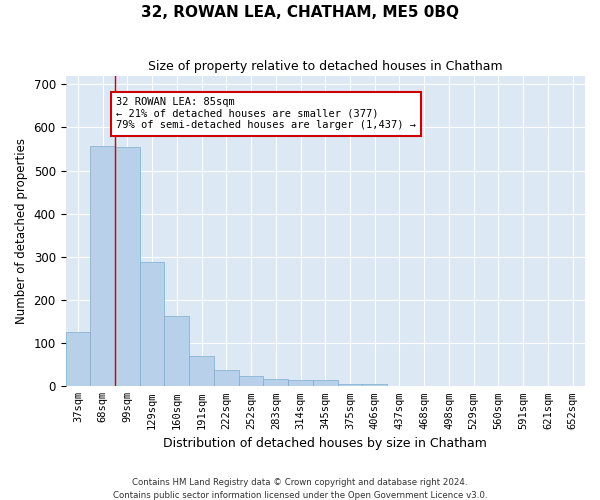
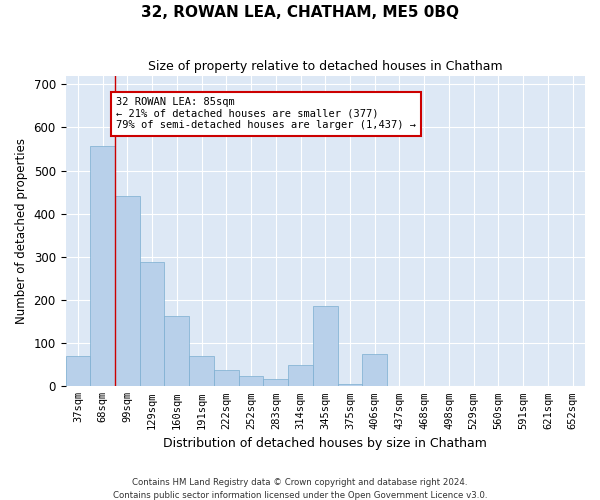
37sqm: 125 -> 70
99sqm: 555 -> 440
314sqm: 15 -> 50
345sqm: 15 -> 185
406sqm: 5 -> 75
